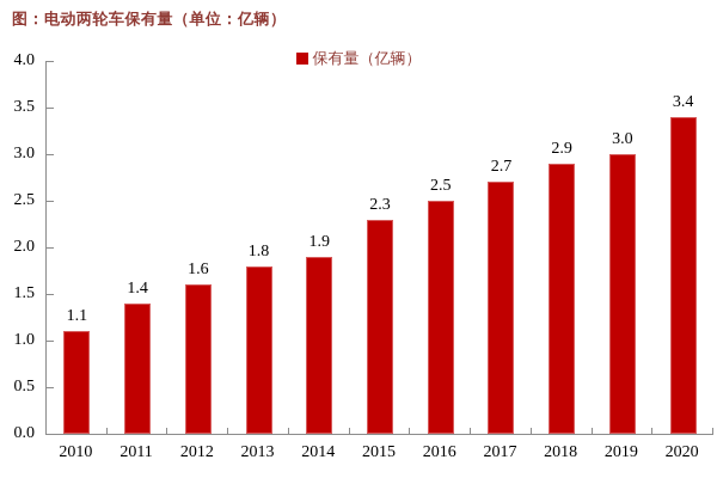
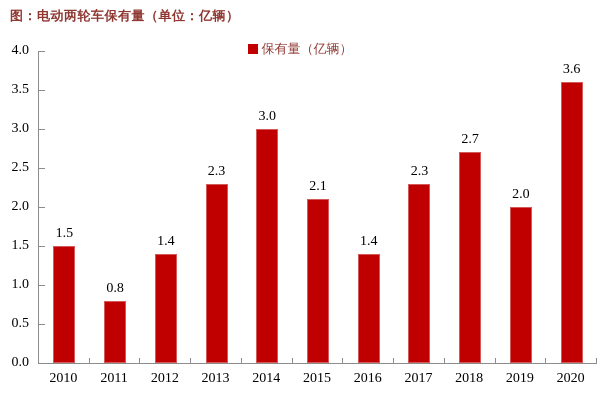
2010: 1.1 -> 1.5
2011: 1.4 -> 0.8
2012: 1.6 -> 1.4
2013: 1.8 -> 2.3
2014: 1.9 -> 3.0
2015: 2.3 -> 2.1
2016: 2.5 -> 1.4
2017: 2.7 -> 2.3
2018: 2.9 -> 2.7
2019: 3.0 -> 2.0
2020: 3.4 -> 3.6
